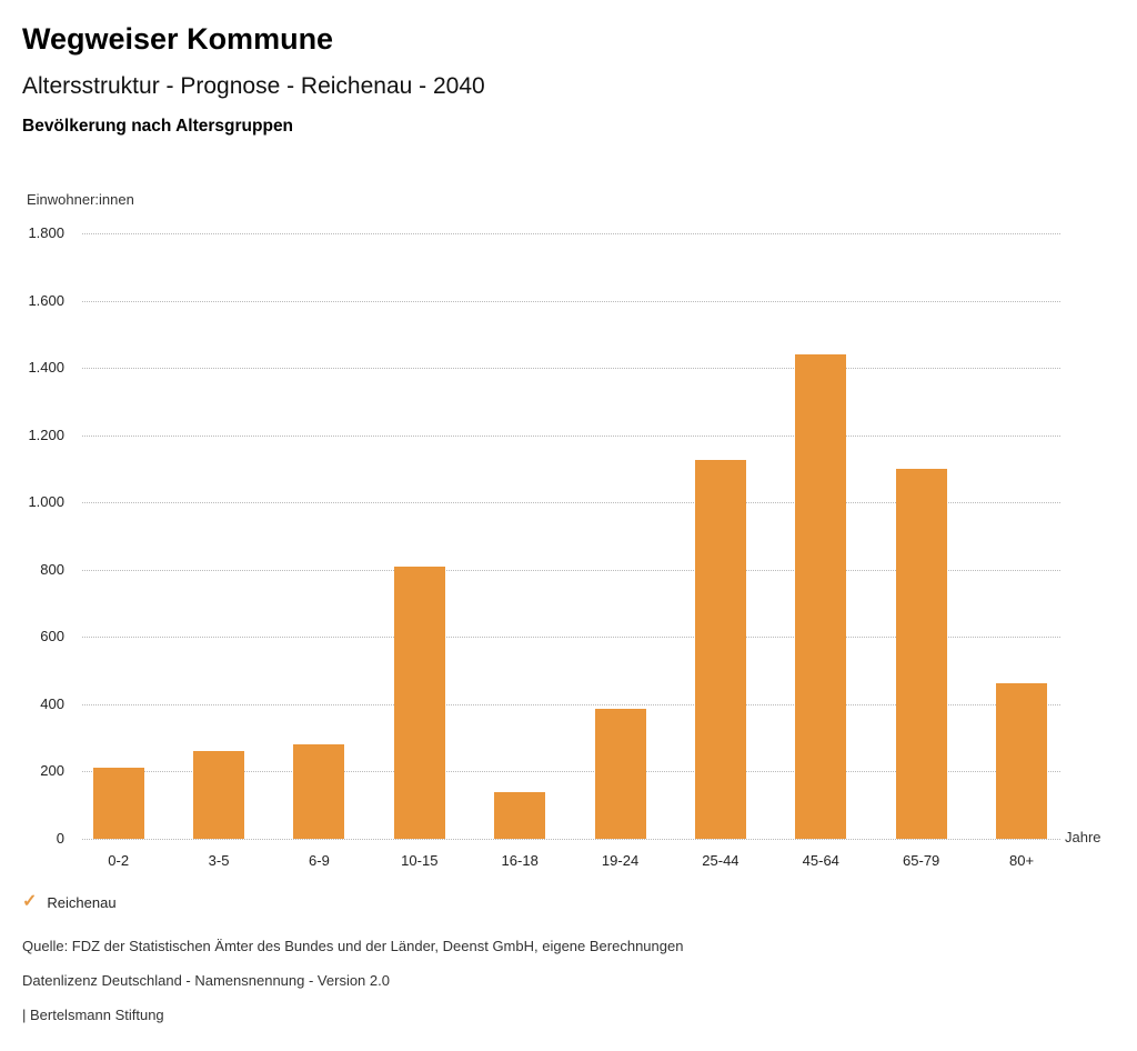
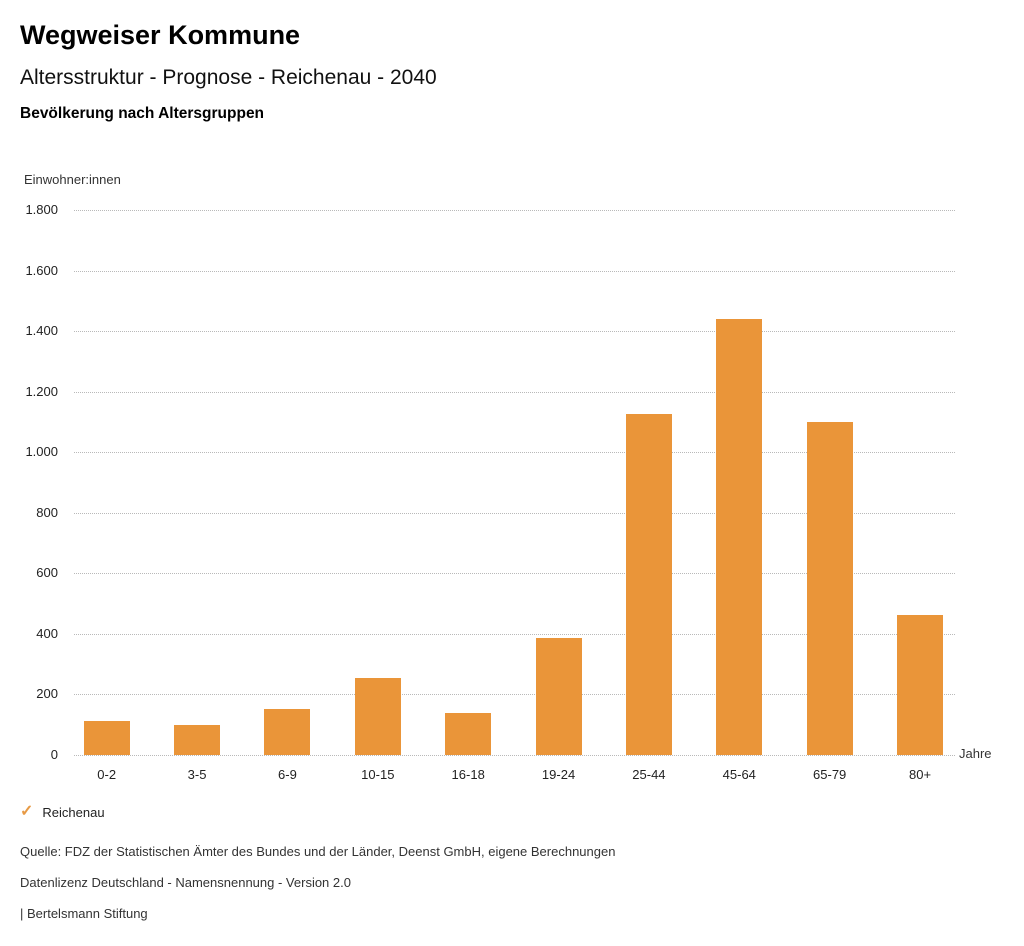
0-2: 210 -> 110
3-5: 260 -> 100
6-9: 280 -> 150
10-15: 810 -> 260
